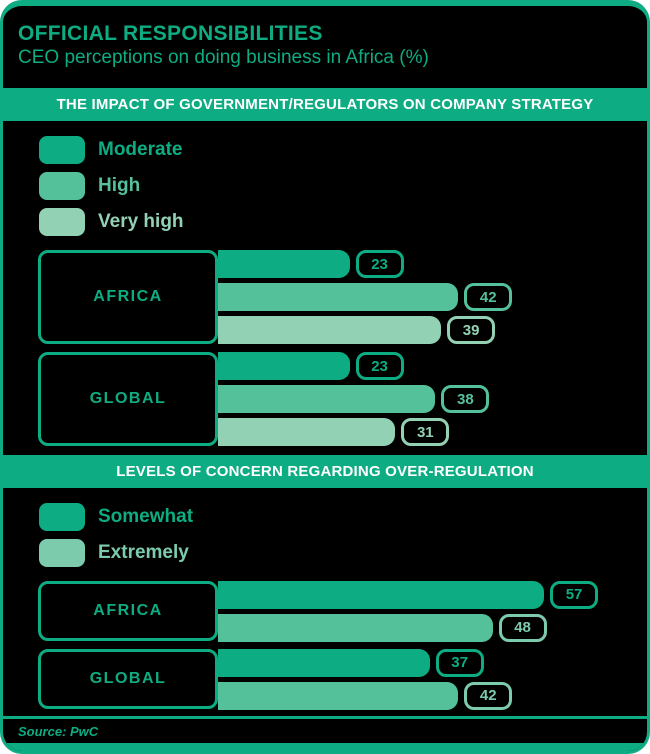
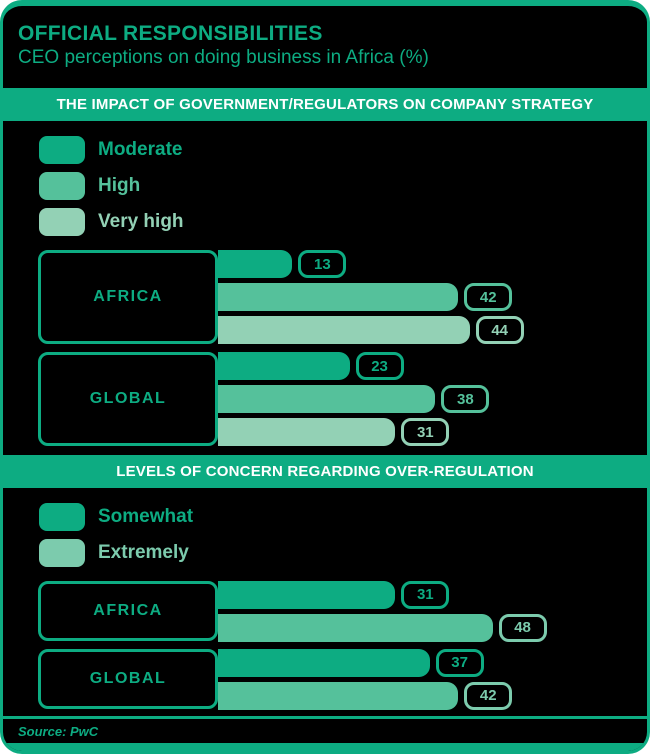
THE IMPACT OF GOVERNMENT/REGULATORS ON COMPANY STRATEGY/Moderate/AFRICA: 23 -> 13
THE IMPACT OF GOVERNMENT/REGULATORS ON COMPANY STRATEGY/Very high/AFRICA: 39 -> 44
LEVELS OF CONCERN REGARDING OVER-REGULATION/Somewhat/AFRICA: 57 -> 31
